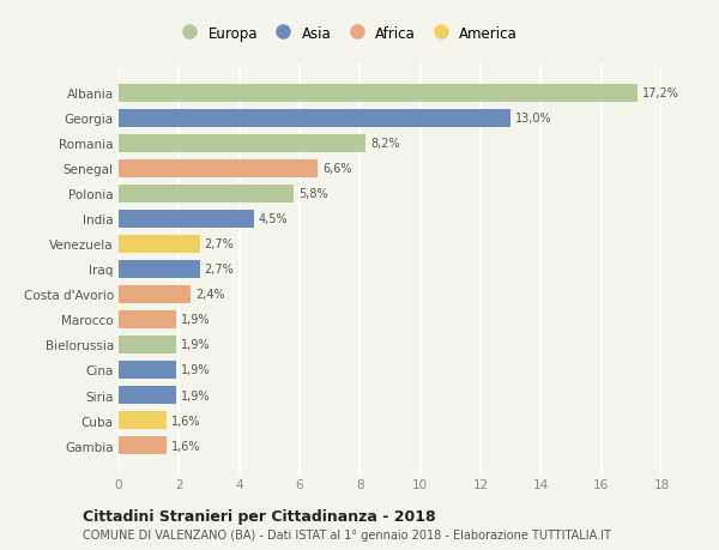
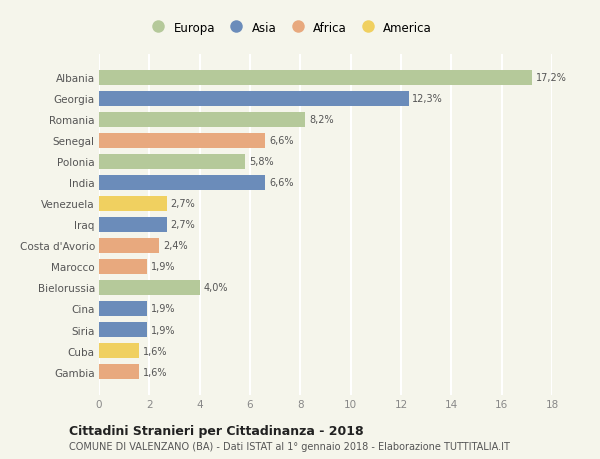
Georgia: 13,0% -> 12,3%
India: 4,5% -> 6,6%
Bielorussia: 1,9% -> 4,0%
